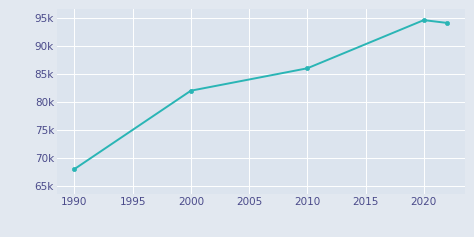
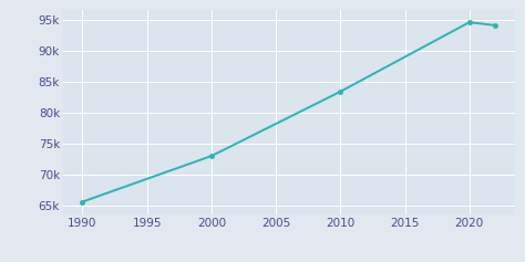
1990: 68.0k -> 65.6k
2000: 82.0k -> 73.0k
2010: 86.0k -> 83.4k
